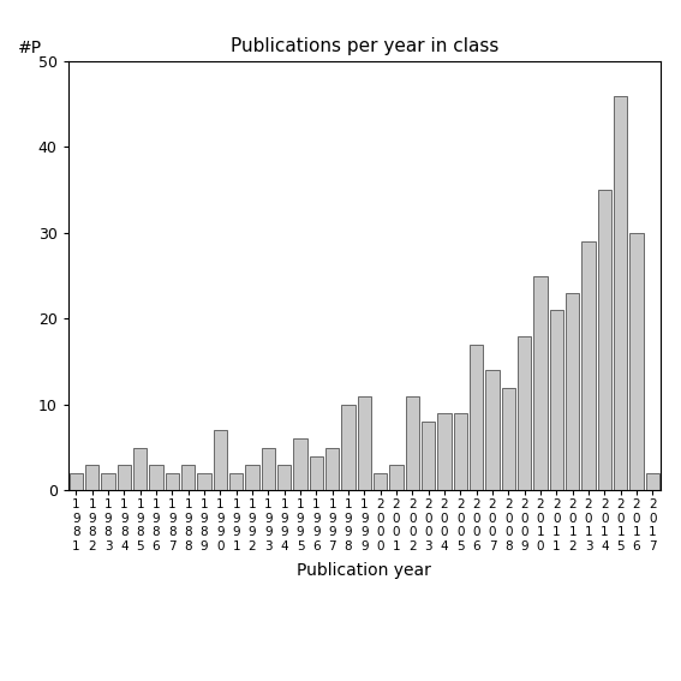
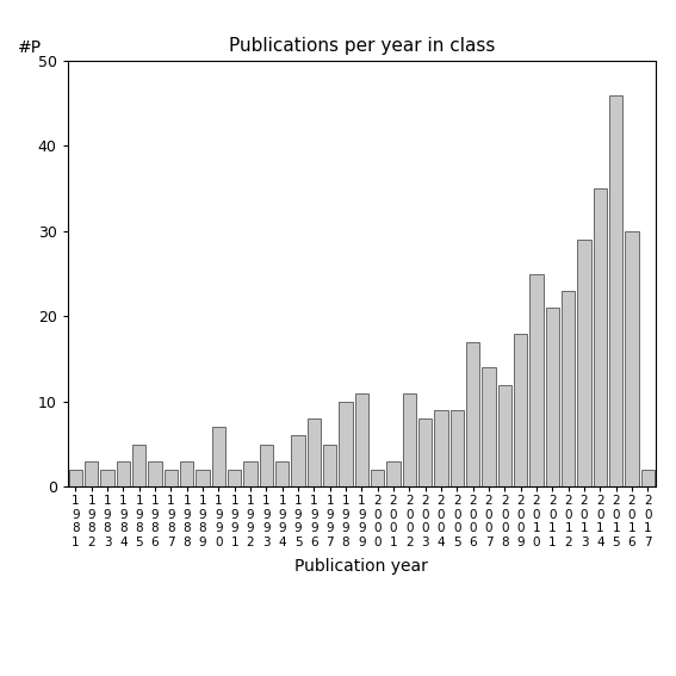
1 9 9 6: 4 -> 8
